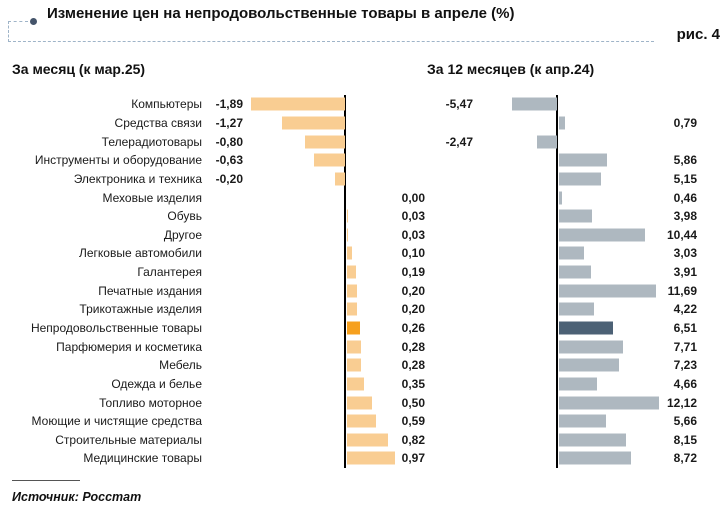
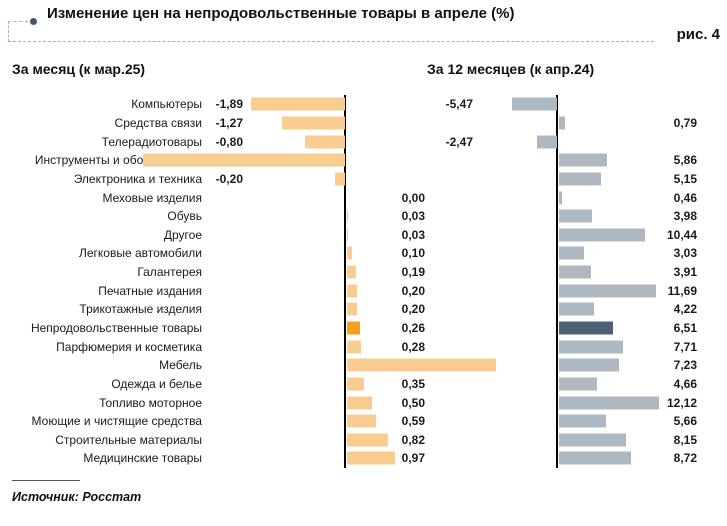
За месяц (к мар.25)/Инструменты и оборудование: -0,63 -> -4,04
За месяц (к мар.25)/Мебель: 0,28 -> 2,98
